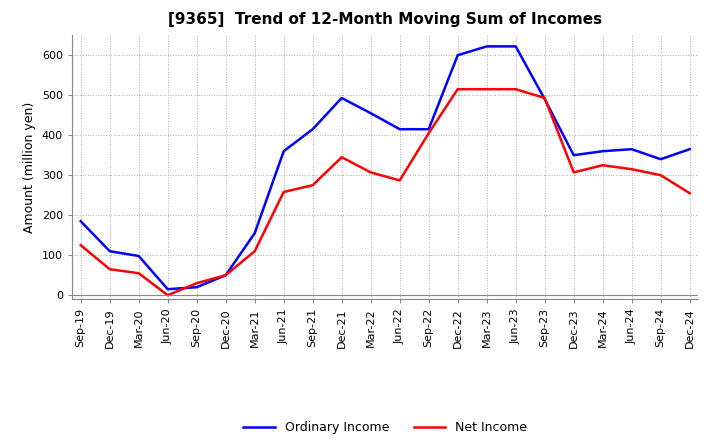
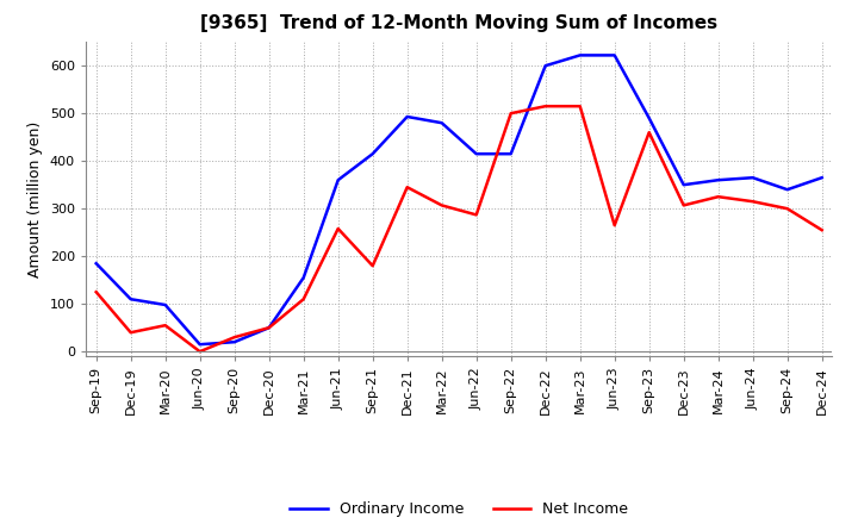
Net Income/Dec-19: 65 -> 40
Net Income/Sep-21: 275 -> 180
Ordinary Income/Mar-22: 455 -> 480
Net Income/Sep-22: 405 -> 500
Net Income/Jun-23: 515 -> 265
Net Income/Sep-23: 493 -> 460
